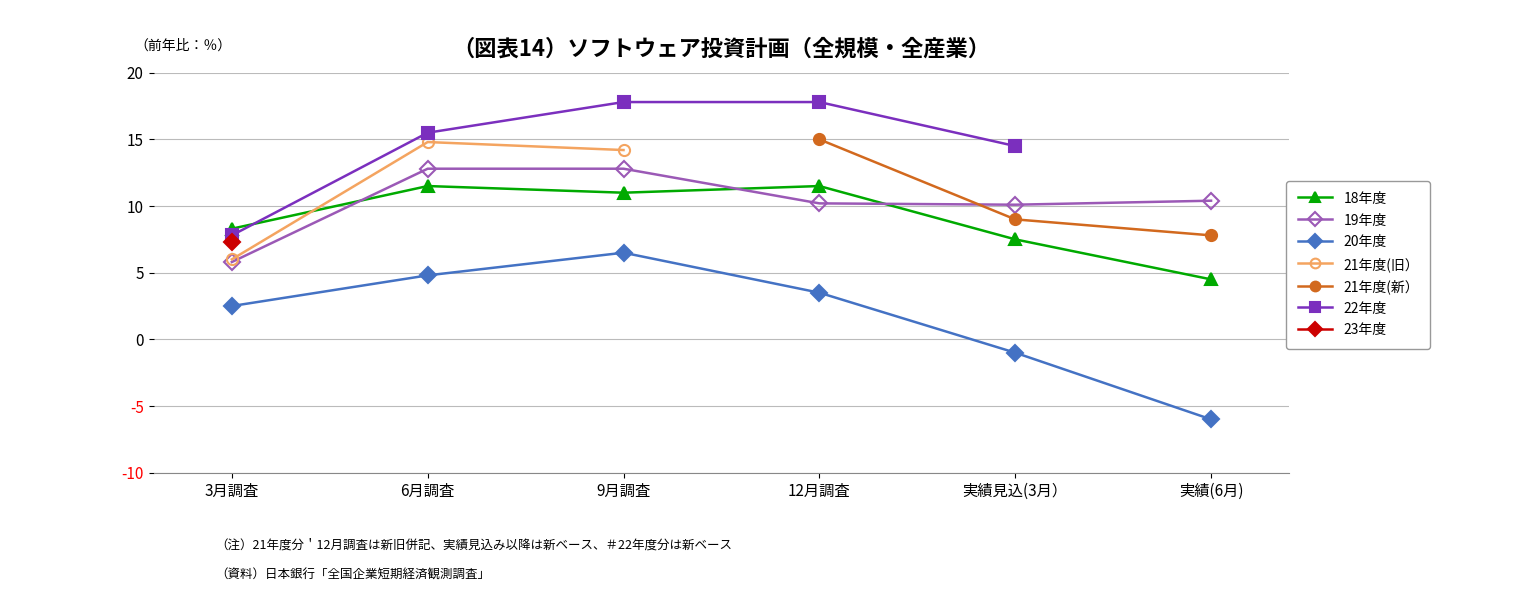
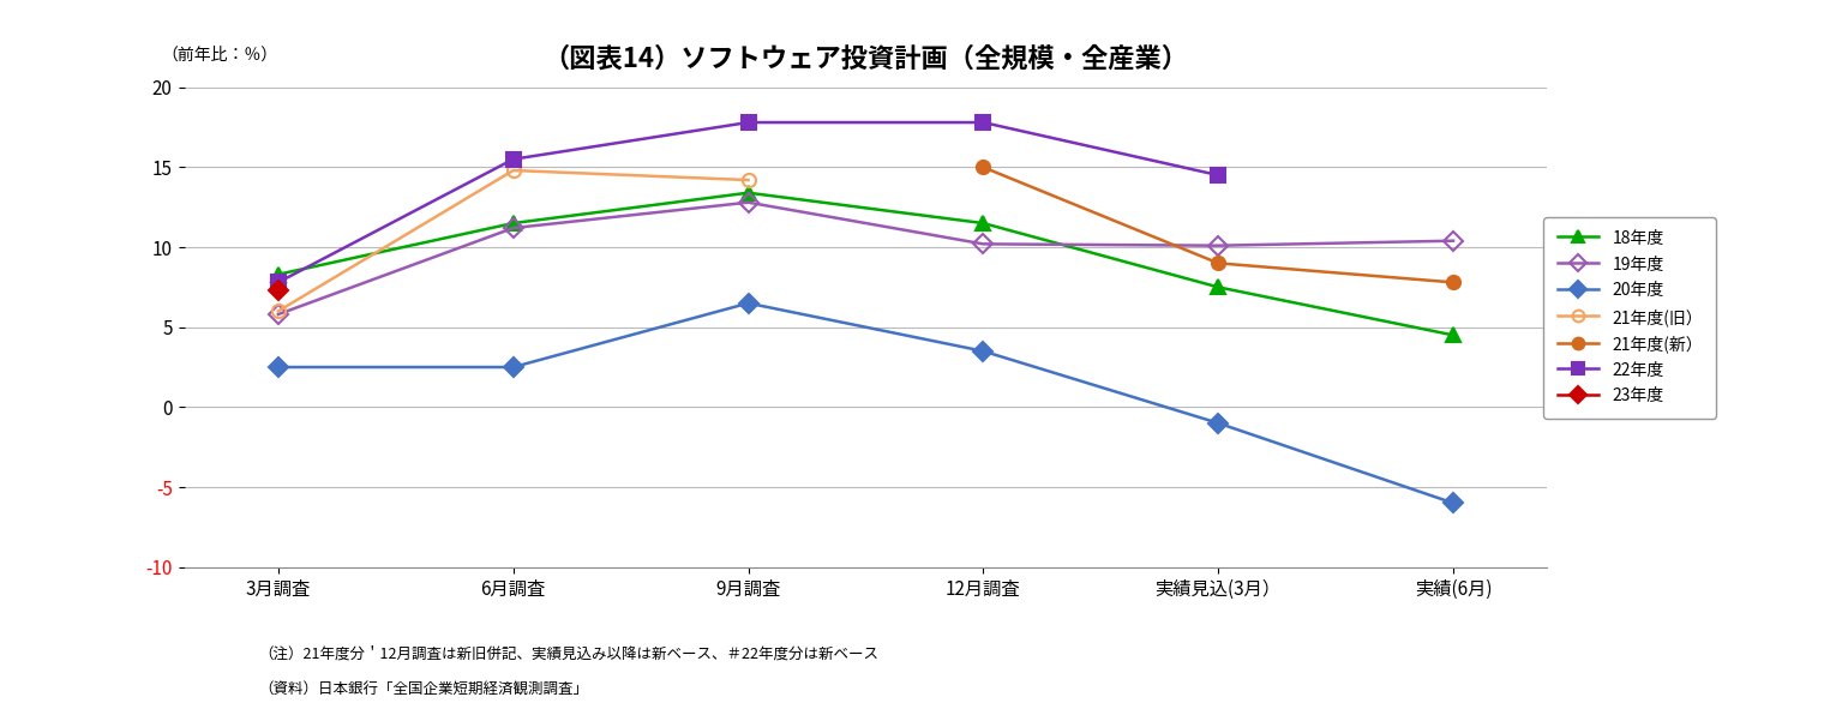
19年度/6月調査: 12.8 -> 11.2
20年度/6月調査: 4.8 -> 2.5
18年度/9月調査: 11.0 -> 13.4
